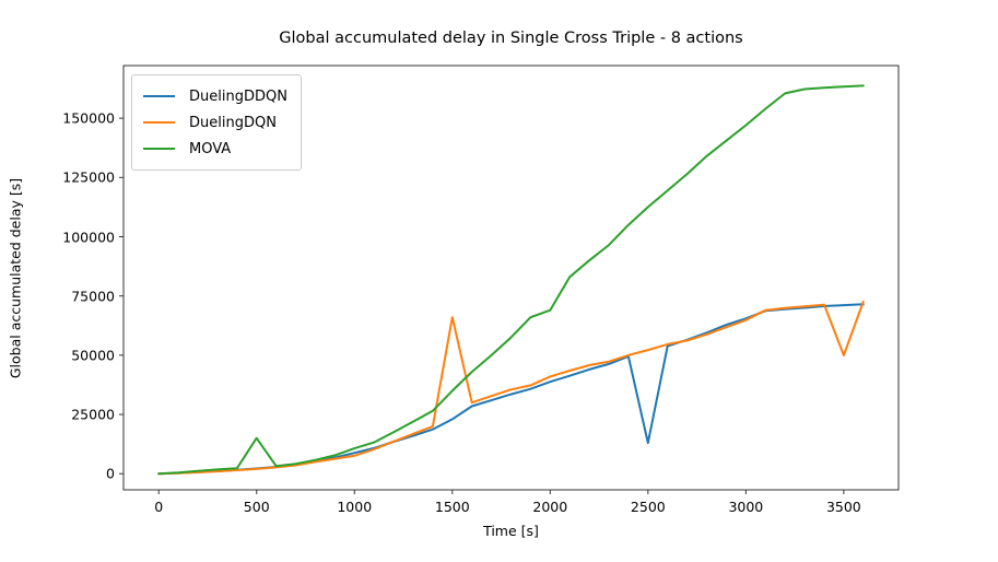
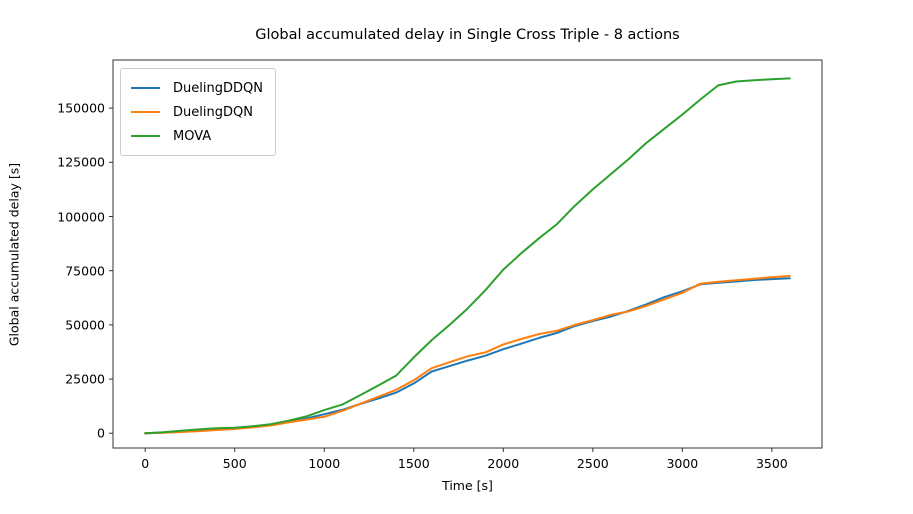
MOVA/500: 15000 -> 2000
DuelingDQN/1500: 66000 -> 24000
MOVA/2000: 69000 -> 76000
DuelingDDQN/2500: 13000 -> 52000
DuelingDQN/3500: 50000 -> 72000
